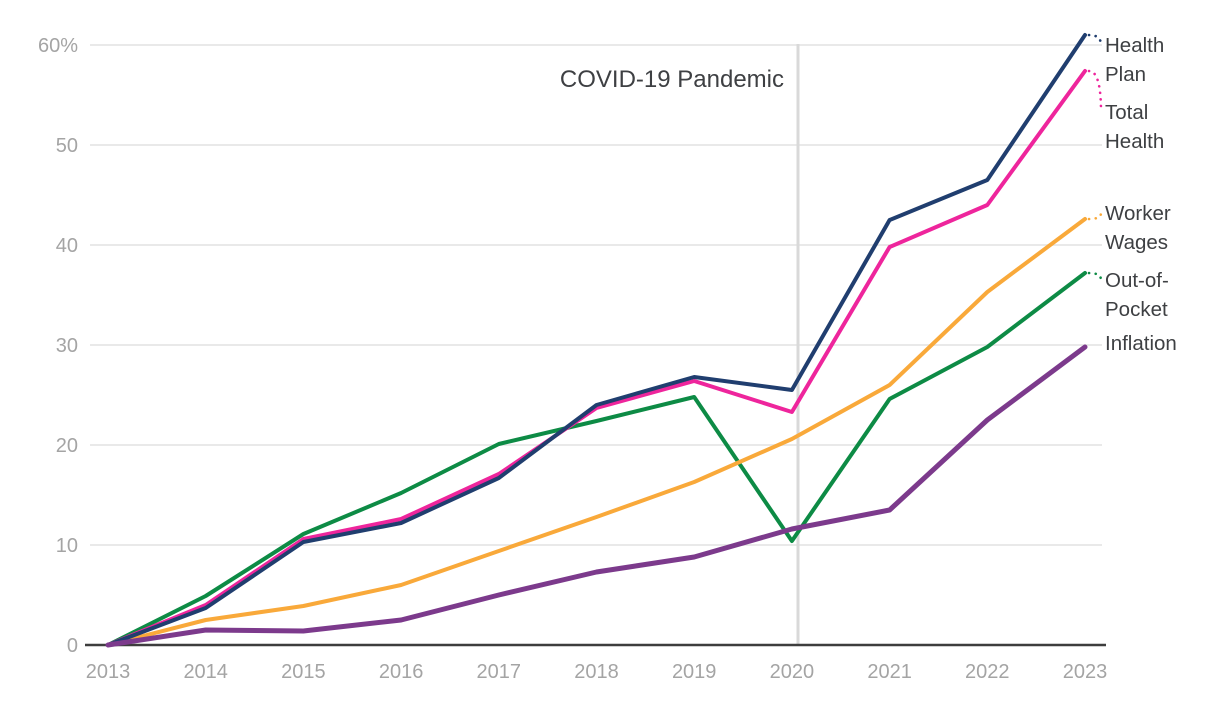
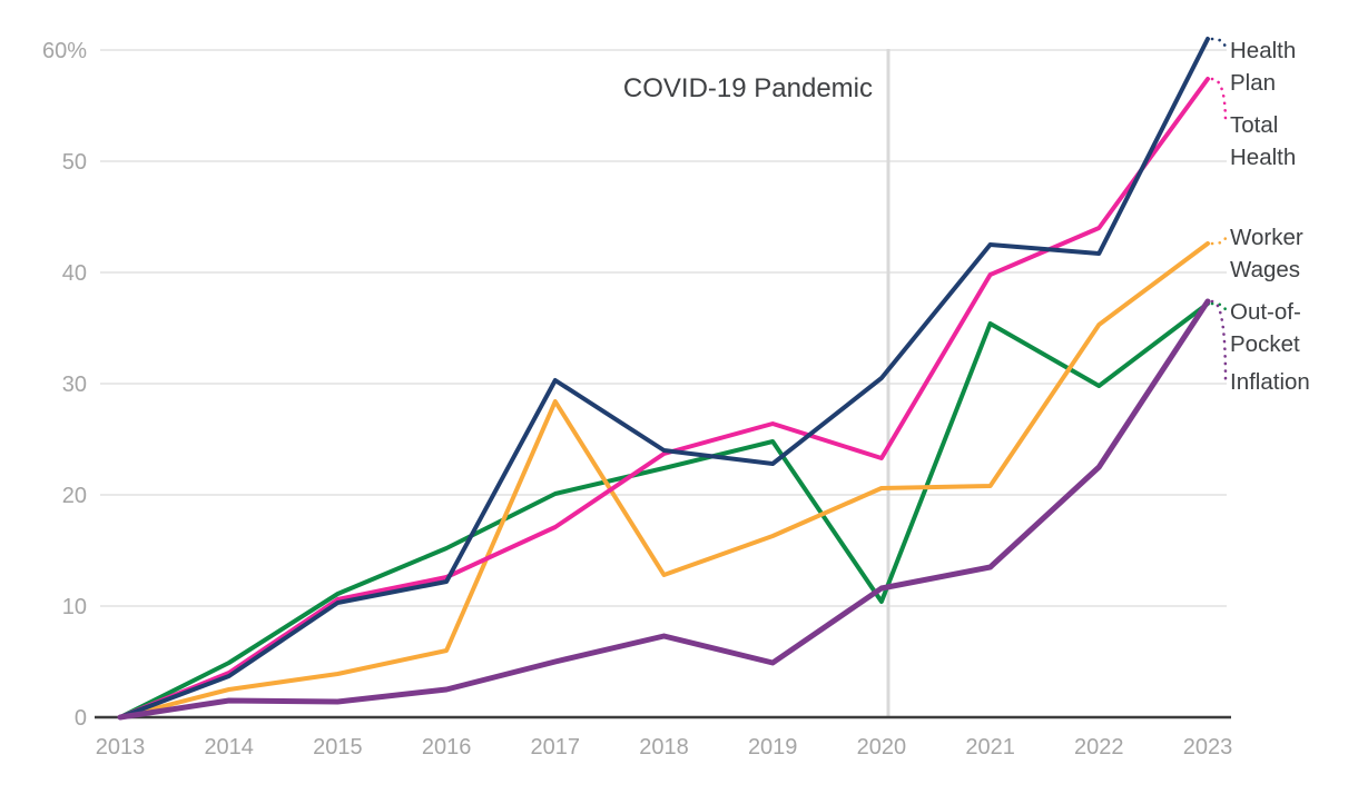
Health Plan/2017: 16.7% -> 30.3%
Worker Wages/2017: 9.4% -> 28.4%
Health Plan/2019: 26.8% -> 22.8%
Inflation/2019: 8.8% -> 4.9%
Health Plan/2020: 25.5% -> 30.5%
Worker Wages/2021: 26.0% -> 20.8%
Out-of-Pocket/2021: 24.6% -> 35.4%
Health Plan/2022: 46.5% -> 41.7%
Inflation/2023: 29.8% -> 37.4%
